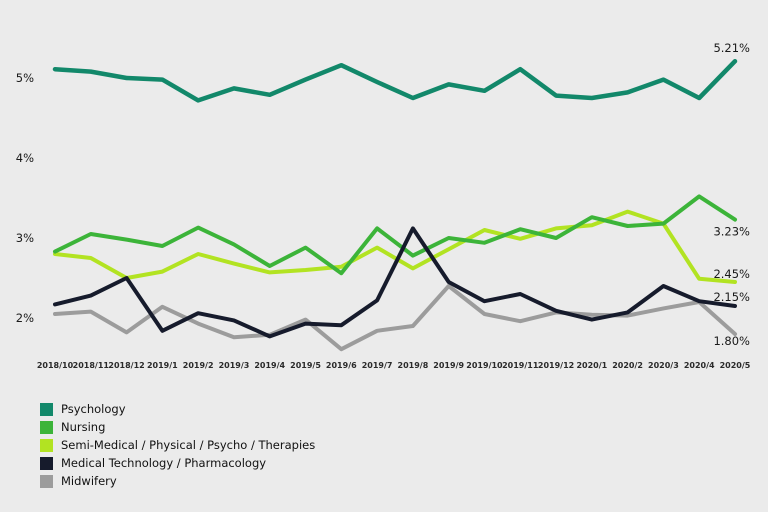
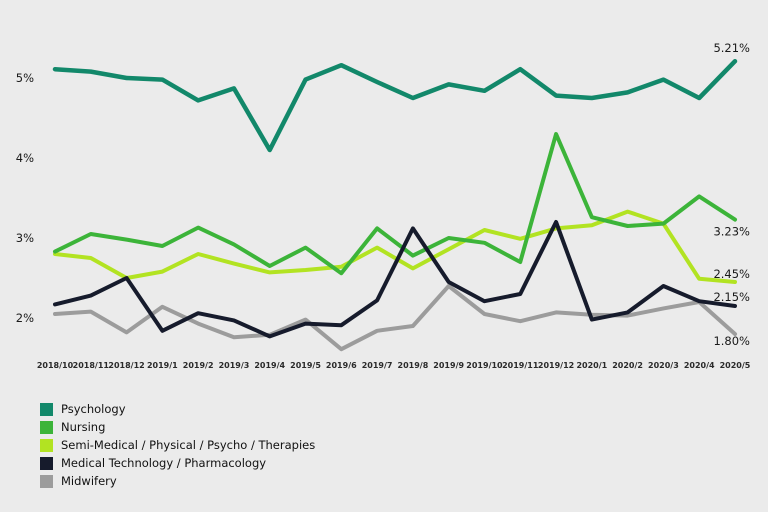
Psychology/2019/4: 4.8% -> 4.1%
Nursing/2019/11: 3.1% -> 2.7%
Nursing/2019/12: 3.0% -> 4.3%
Medical Technology / Pharmacology/2019/12: 2.1% -> 3.2%
